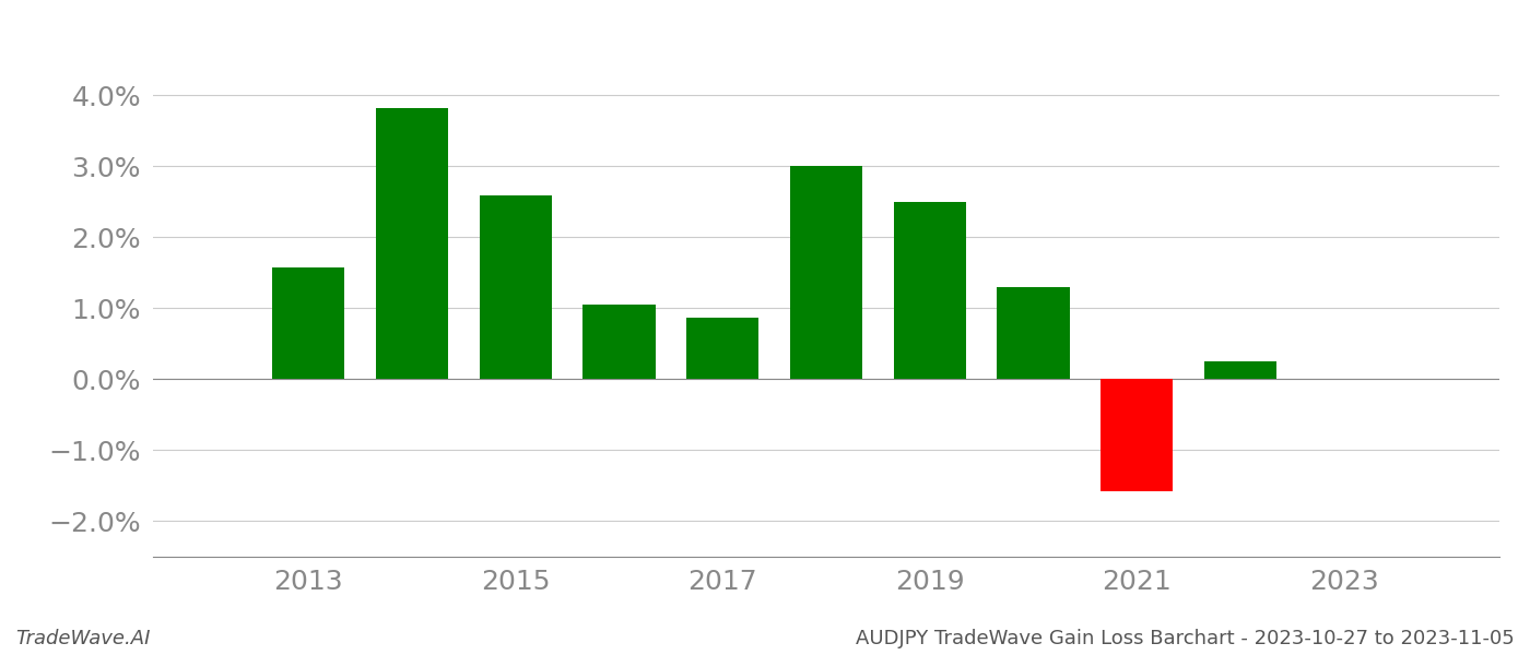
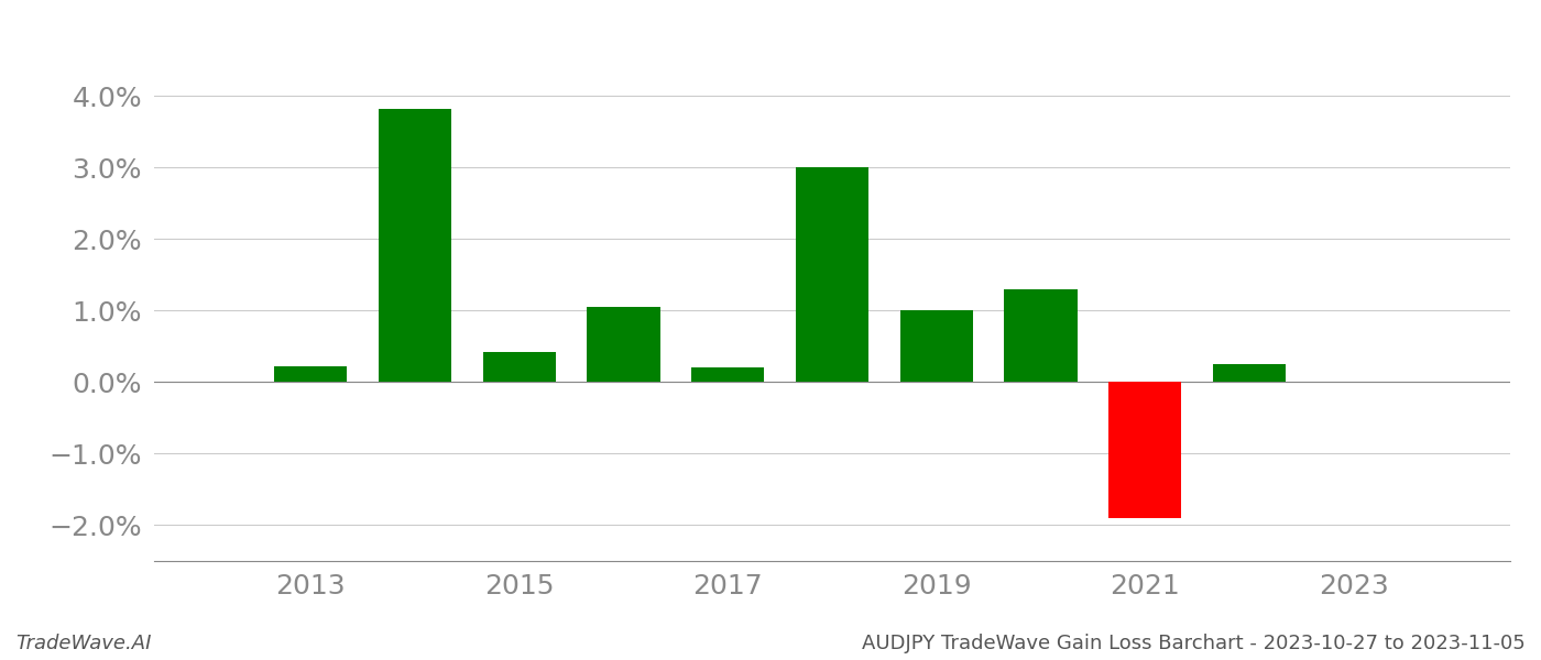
2013: 1.58% -> 0.22%
2015: 2.58% -> 0.42%
2017: 0.86% -> 0.20%
2019: 2.50% -> 1.01%
2021: -1.58% -> -1.90%
